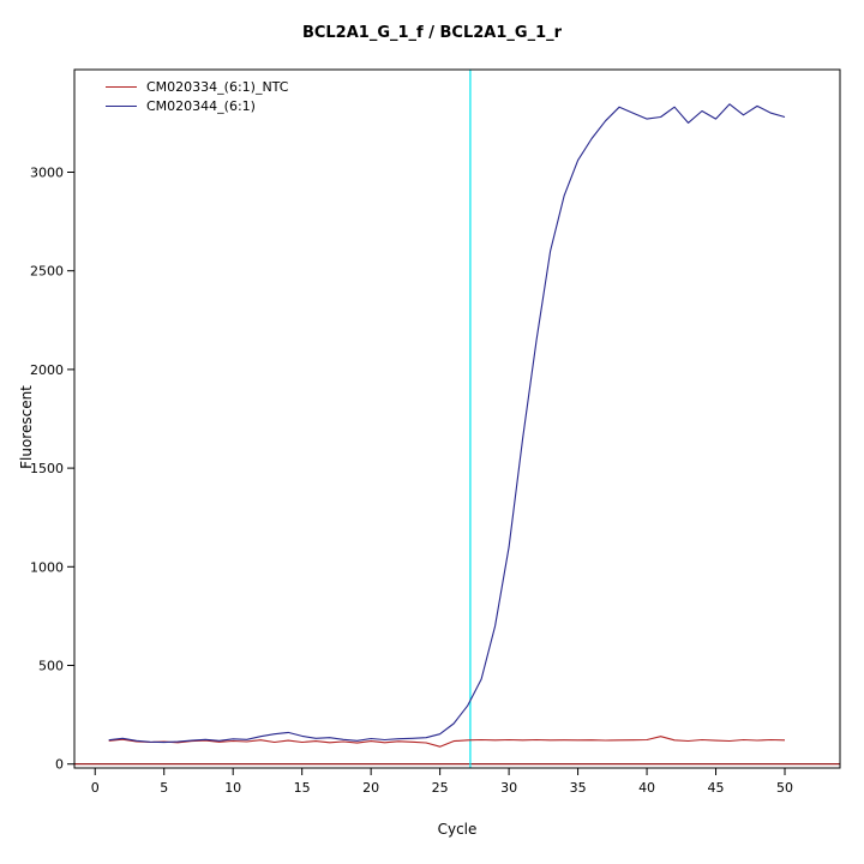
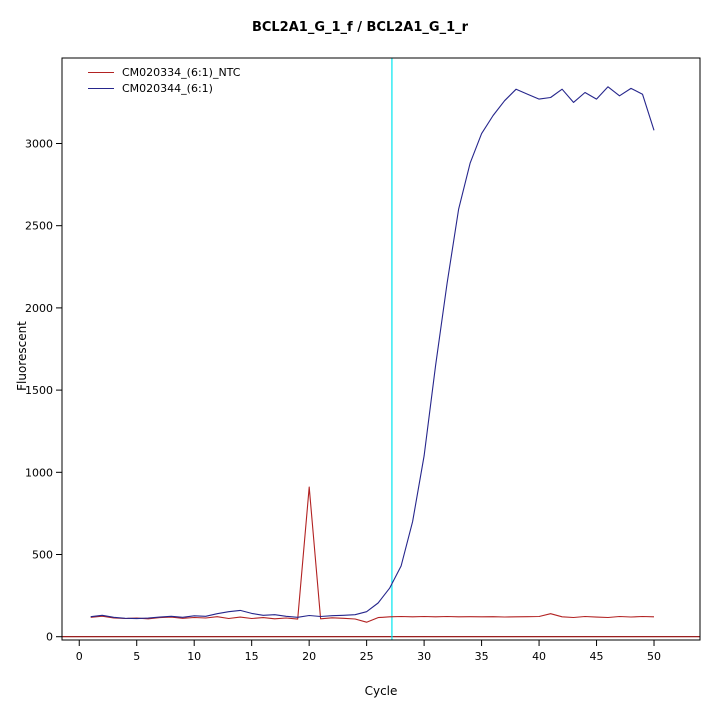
CM020334_(6:1)_NTC/20: 120 -> 910
CM020344_(6:1)/50: 3280 -> 3080
